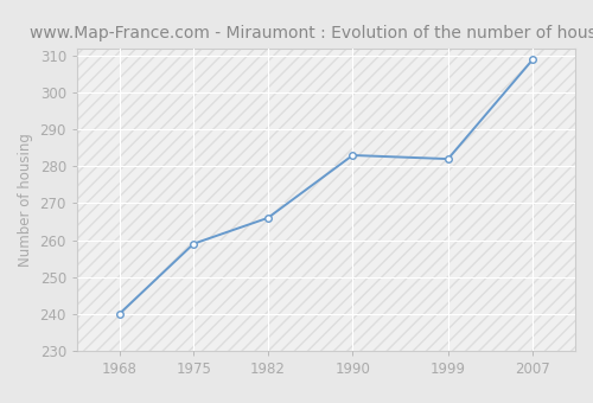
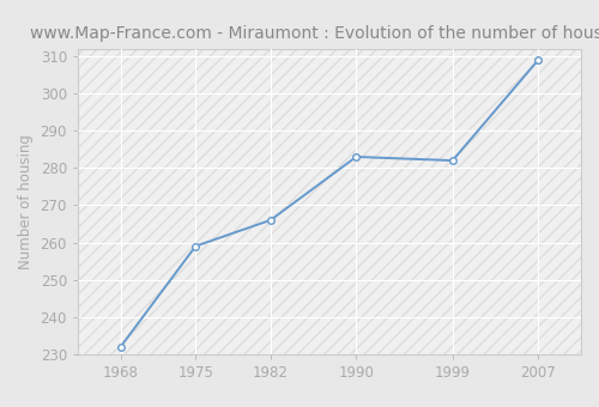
1968: 240 -> 232
